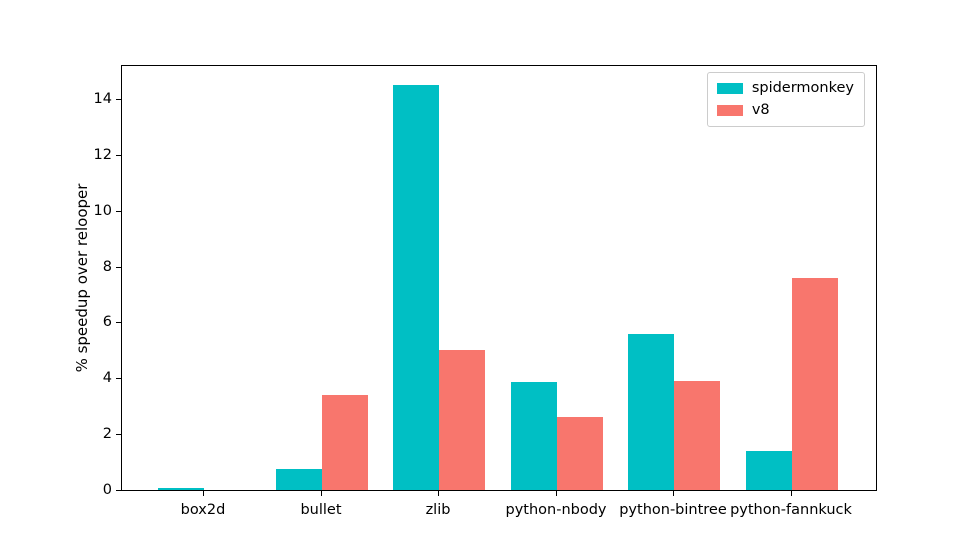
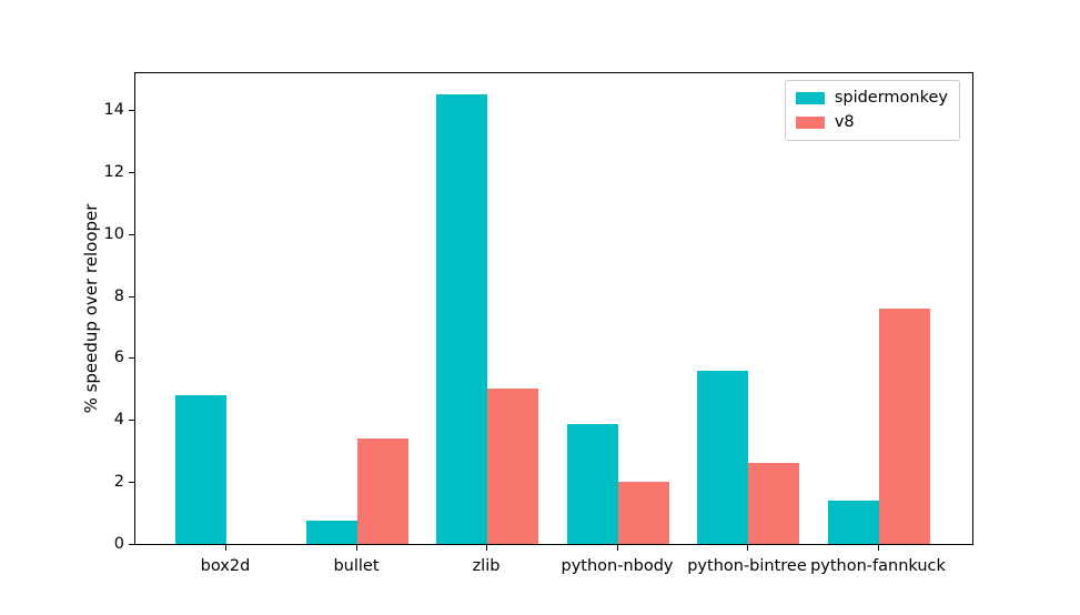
spidermonkey/box2d: 0.1 -> 4.8
v8/python-nbody: 2.6 -> 2.0
v8/python-bintree: 3.9 -> 2.6
